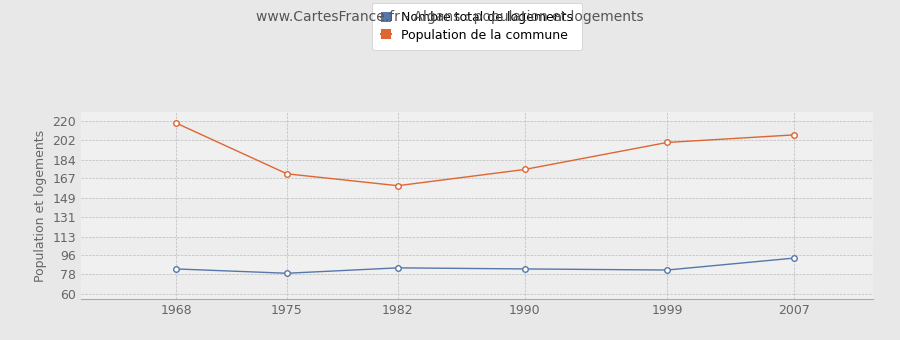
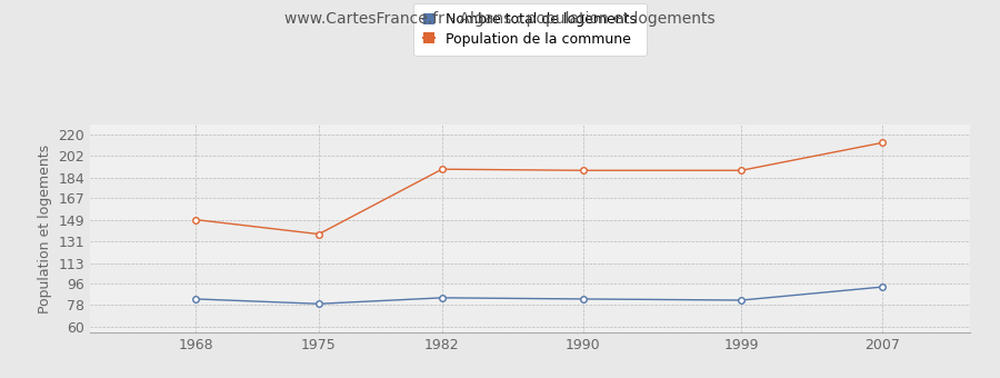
Population de la commune/1968: 218 -> 149
Population de la commune/1975: 171 -> 137
Population de la commune/1982: 160 -> 191
Population de la commune/1990: 175 -> 190
Population de la commune/1999: 200 -> 190
Population de la commune/2007: 207 -> 213
